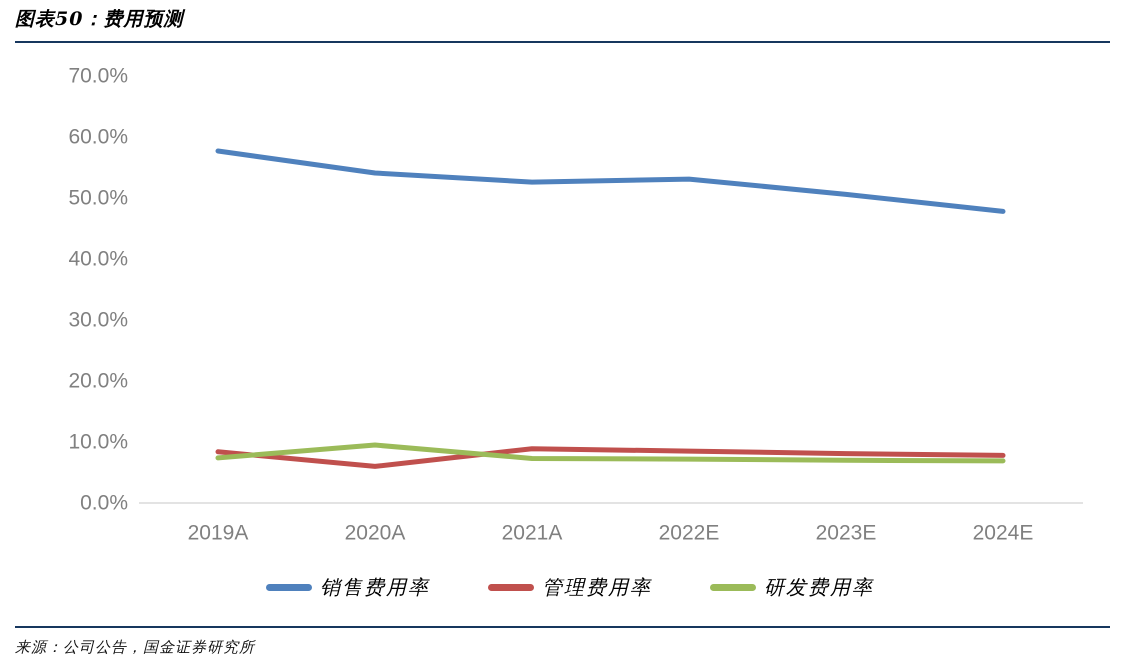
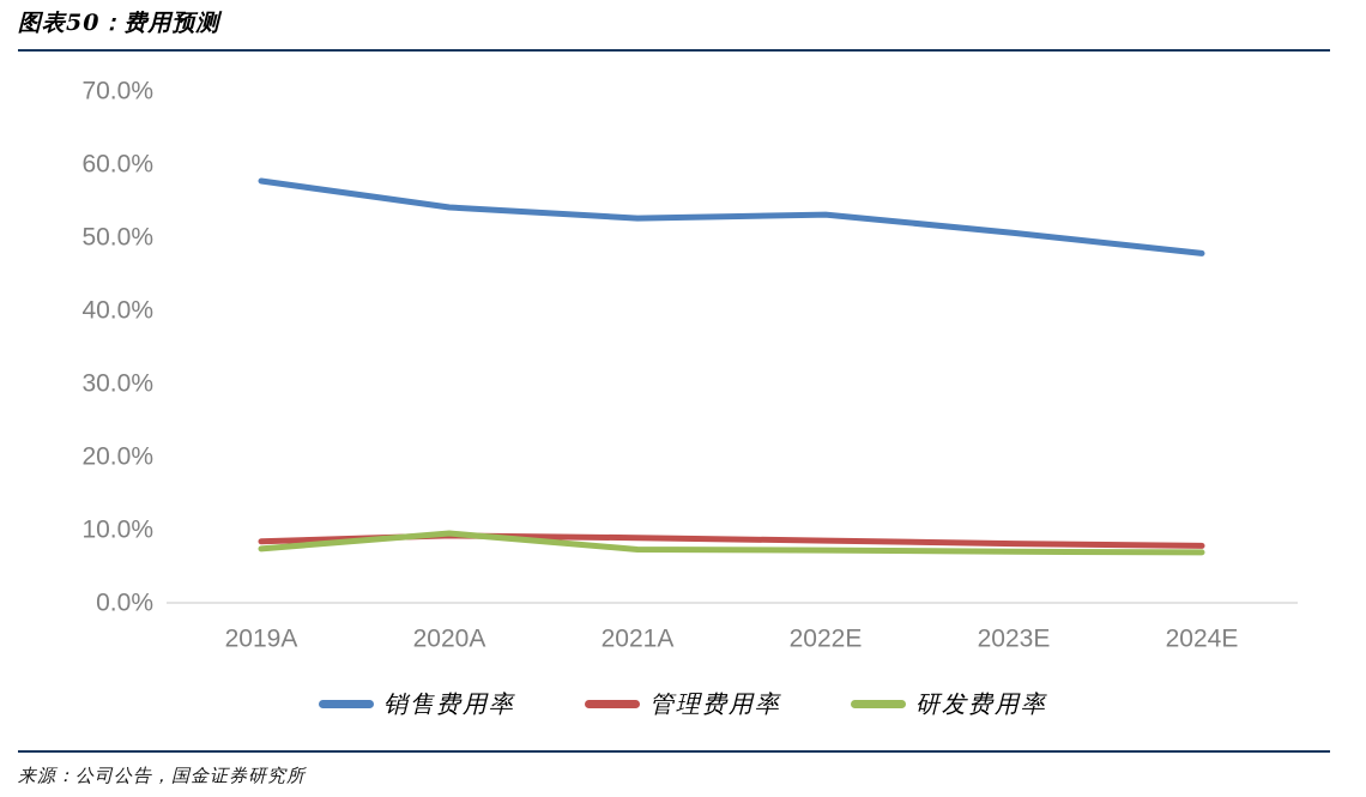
管理费用率/2020A: 6% -> 9%
